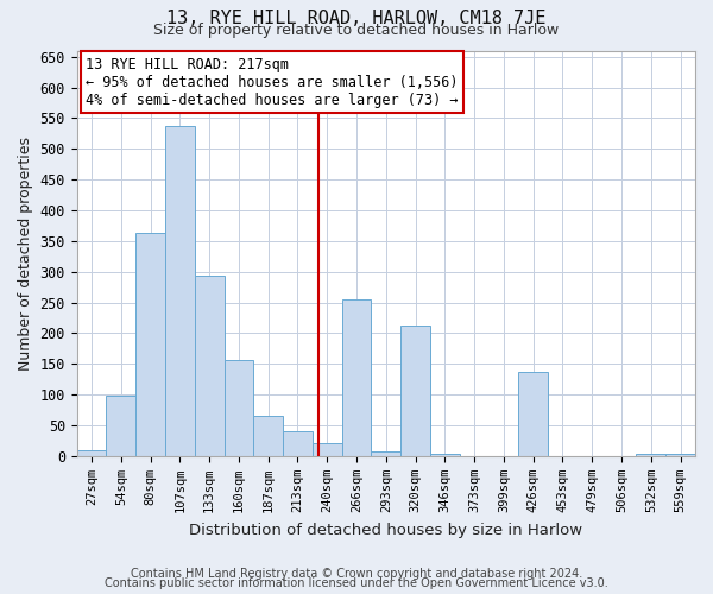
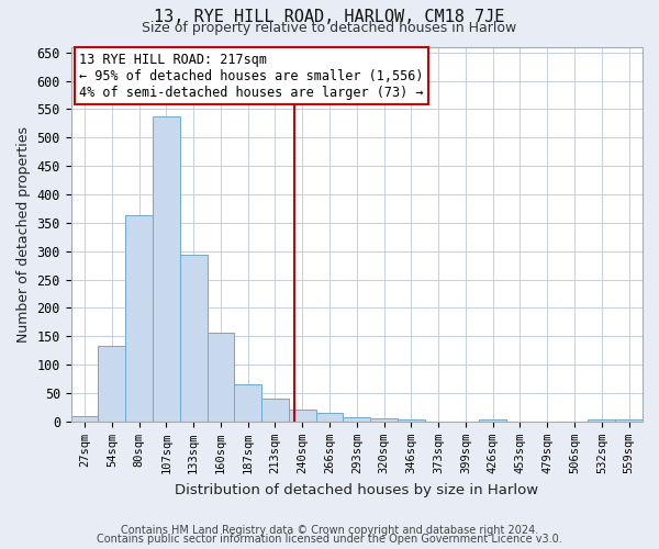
54sqm: 98 -> 133
266sqm: 256 -> 15
320sqm: 212 -> 5
426sqm: 138 -> 3
